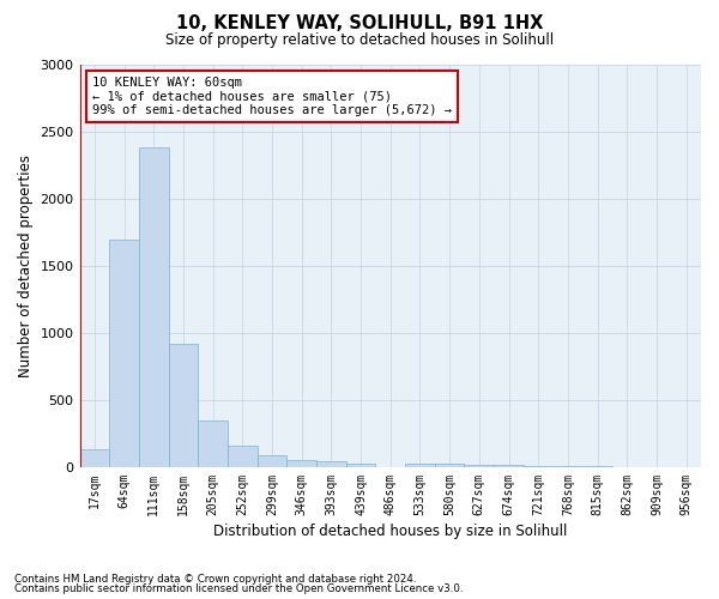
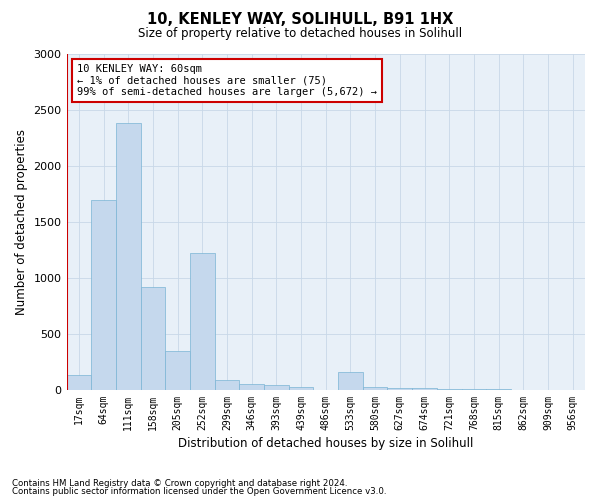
252sqm: 160 -> 1220
533sqm: 30 -> 160
